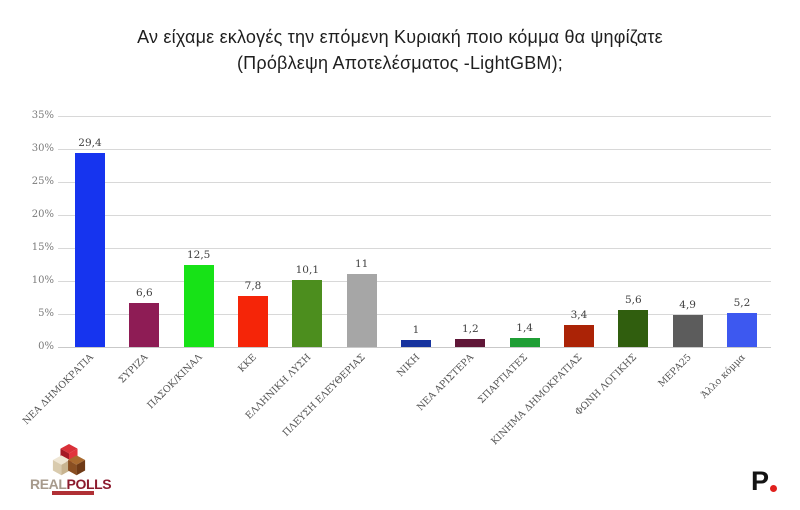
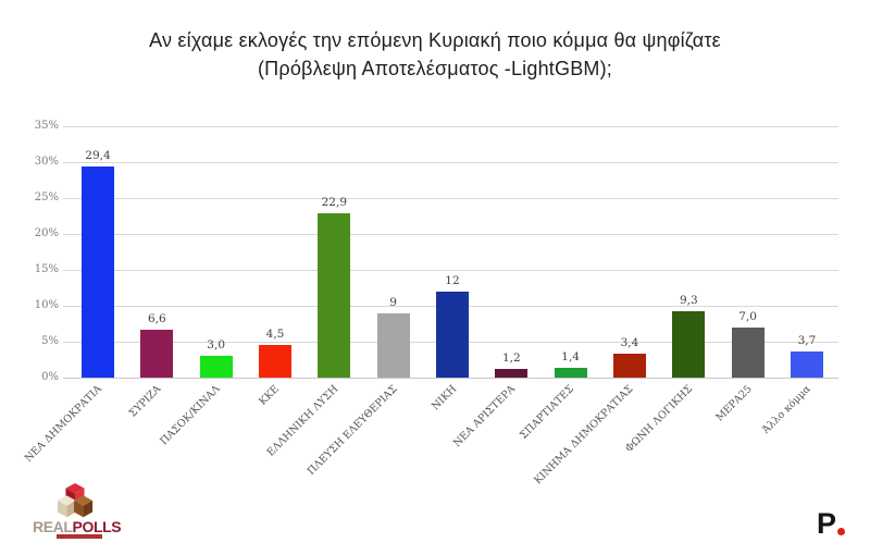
ΠΑΣΟΚ/ΚΙΝΑΛ: 12,5 -> 3,0
ΚΚΕ: 7,8 -> 4,5
ΕΛΛΗΝΙΚΗ ΛΥΣΗ: 10,1 -> 22,9
ΠΛΕΥΣΗ ΕΛΕΥΘΕΡΙΑΣ: 11 -> 9
ΝΙΚΗ: 1 -> 12
ΦΩΝΗ ΛΟΓΙΚΗΣ: 5,6 -> 9,3
ΜΕΡΑ25: 4,9 -> 7,0
Άλλο κόμμα: 5,2 -> 3,7
